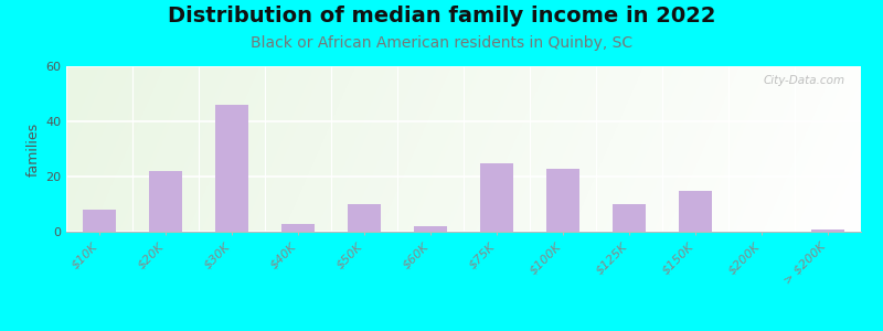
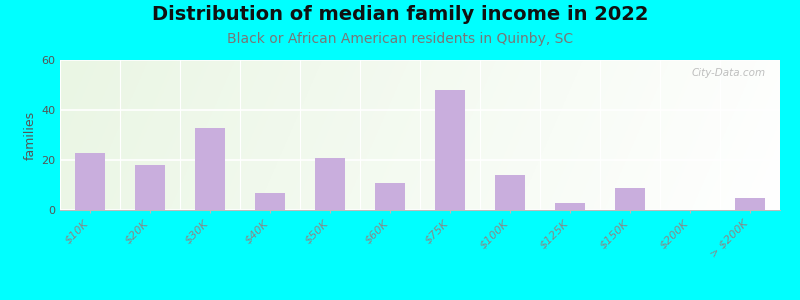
$10K: 8 -> 23
$20K: 22 -> 18
$30K: 46 -> 33
$40K: 3 -> 7
$50K: 10 -> 21
$60K: 2 -> 11
$75K: 25 -> 48
$100K: 23 -> 14
$125K: 10 -> 3
$150K: 15 -> 9
> $200K: 1 -> 5
